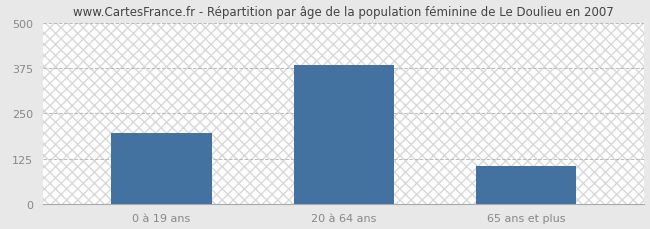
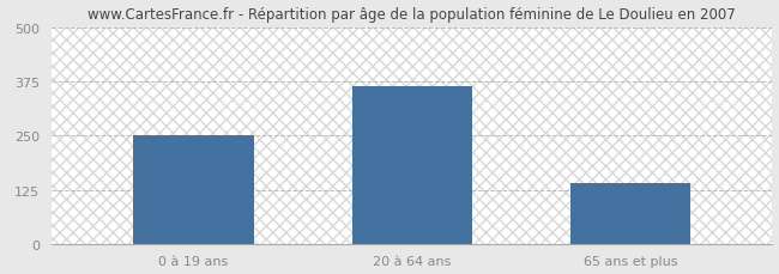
0 à 19 ans: 195 -> 250
20 à 64 ans: 383 -> 365
65 ans et plus: 103 -> 140
